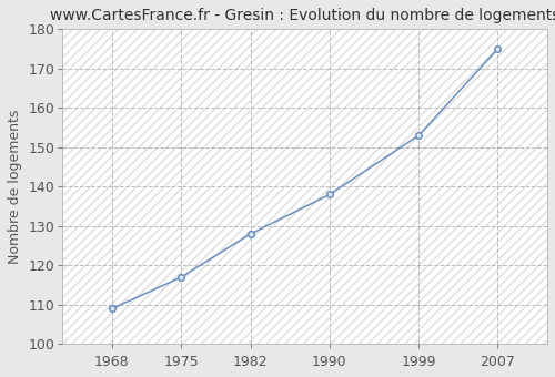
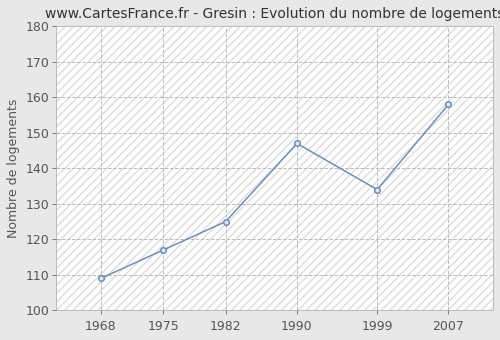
1982: 128 -> 125
1990: 138 -> 147
1999: 153 -> 134
2007: 175 -> 158
